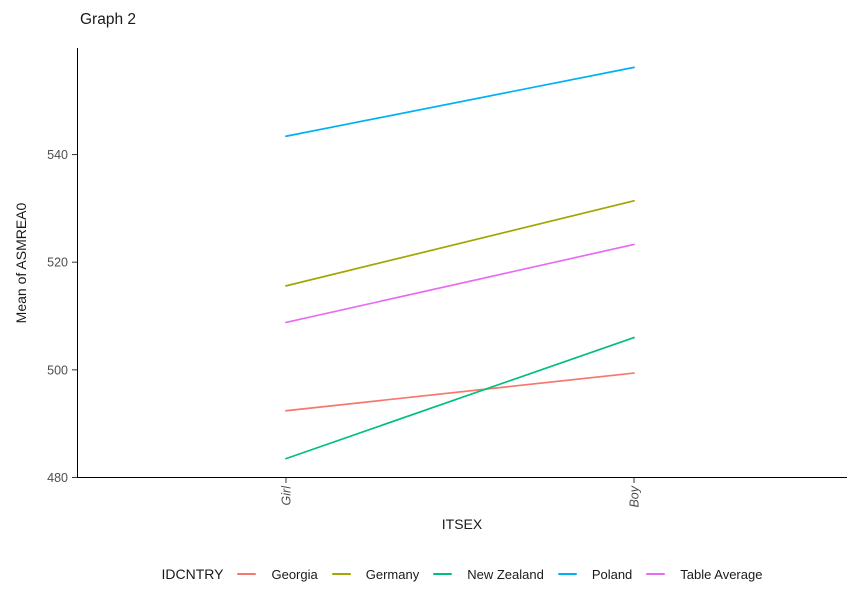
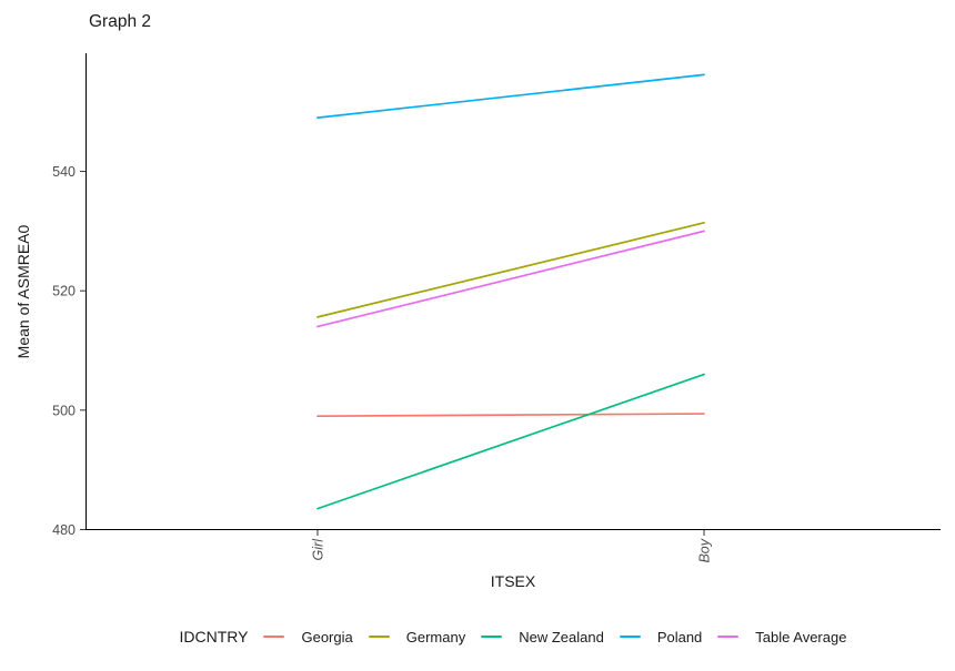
Georgia/Girl: 492 -> 499
Poland/Girl: 543 -> 549
Table Average/Girl: 509 -> 514
Table Average/Boy: 523 -> 530
